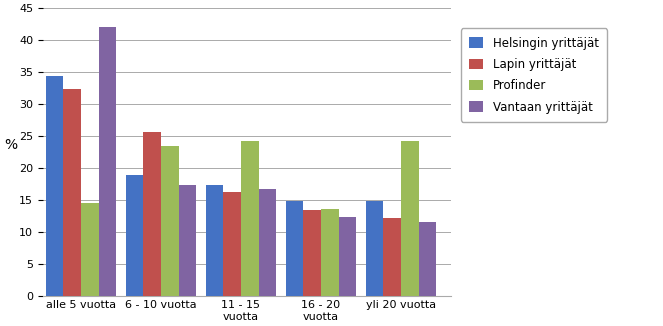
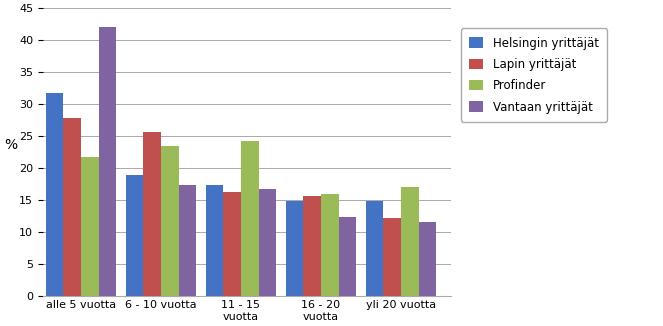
Helsingin yrittäjät/alle 5 vuotta: 34.4 -> 31.8
Lapin yrittäjät/alle 5 vuotta: 32.4 -> 27.8
Profinder/alle 5 vuotta: 14.6 -> 21.8
Lapin yrittäjät/16 - 20 vuotta: 13.5 -> 15.6
Profinder/16 - 20 vuotta: 13.6 -> 16.0
Profinder/yli 20 vuotta: 24.2 -> 17.0
